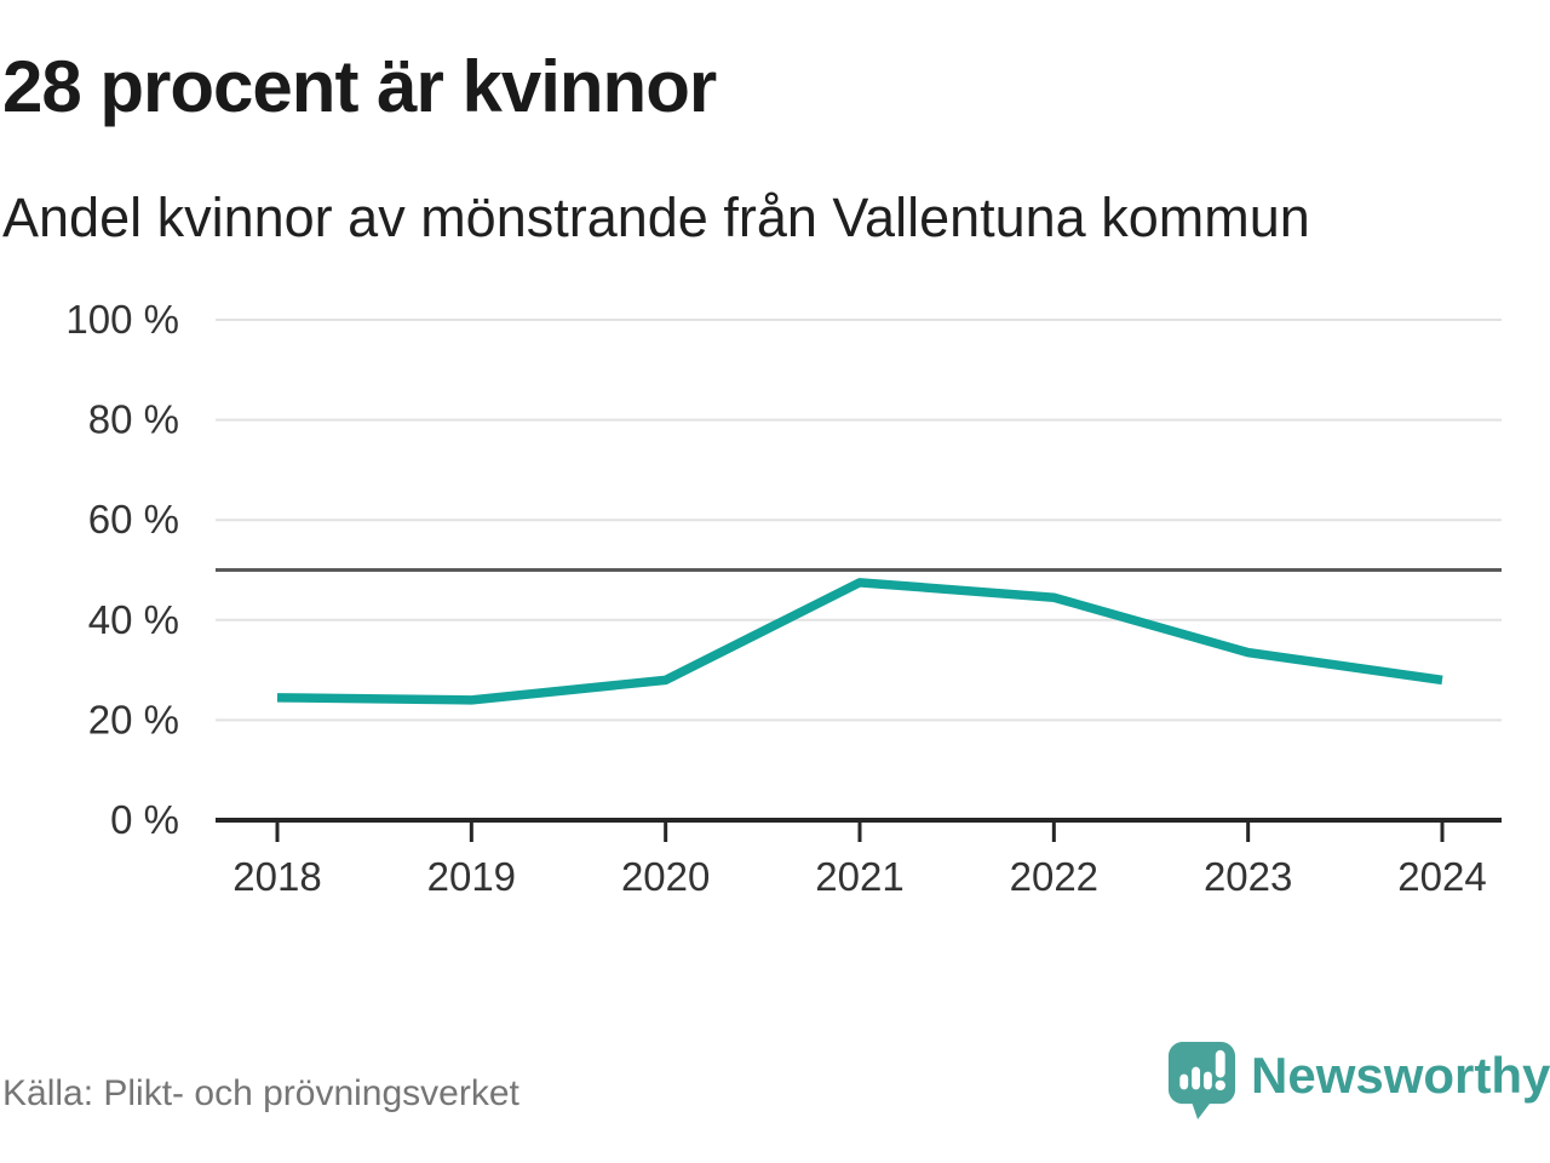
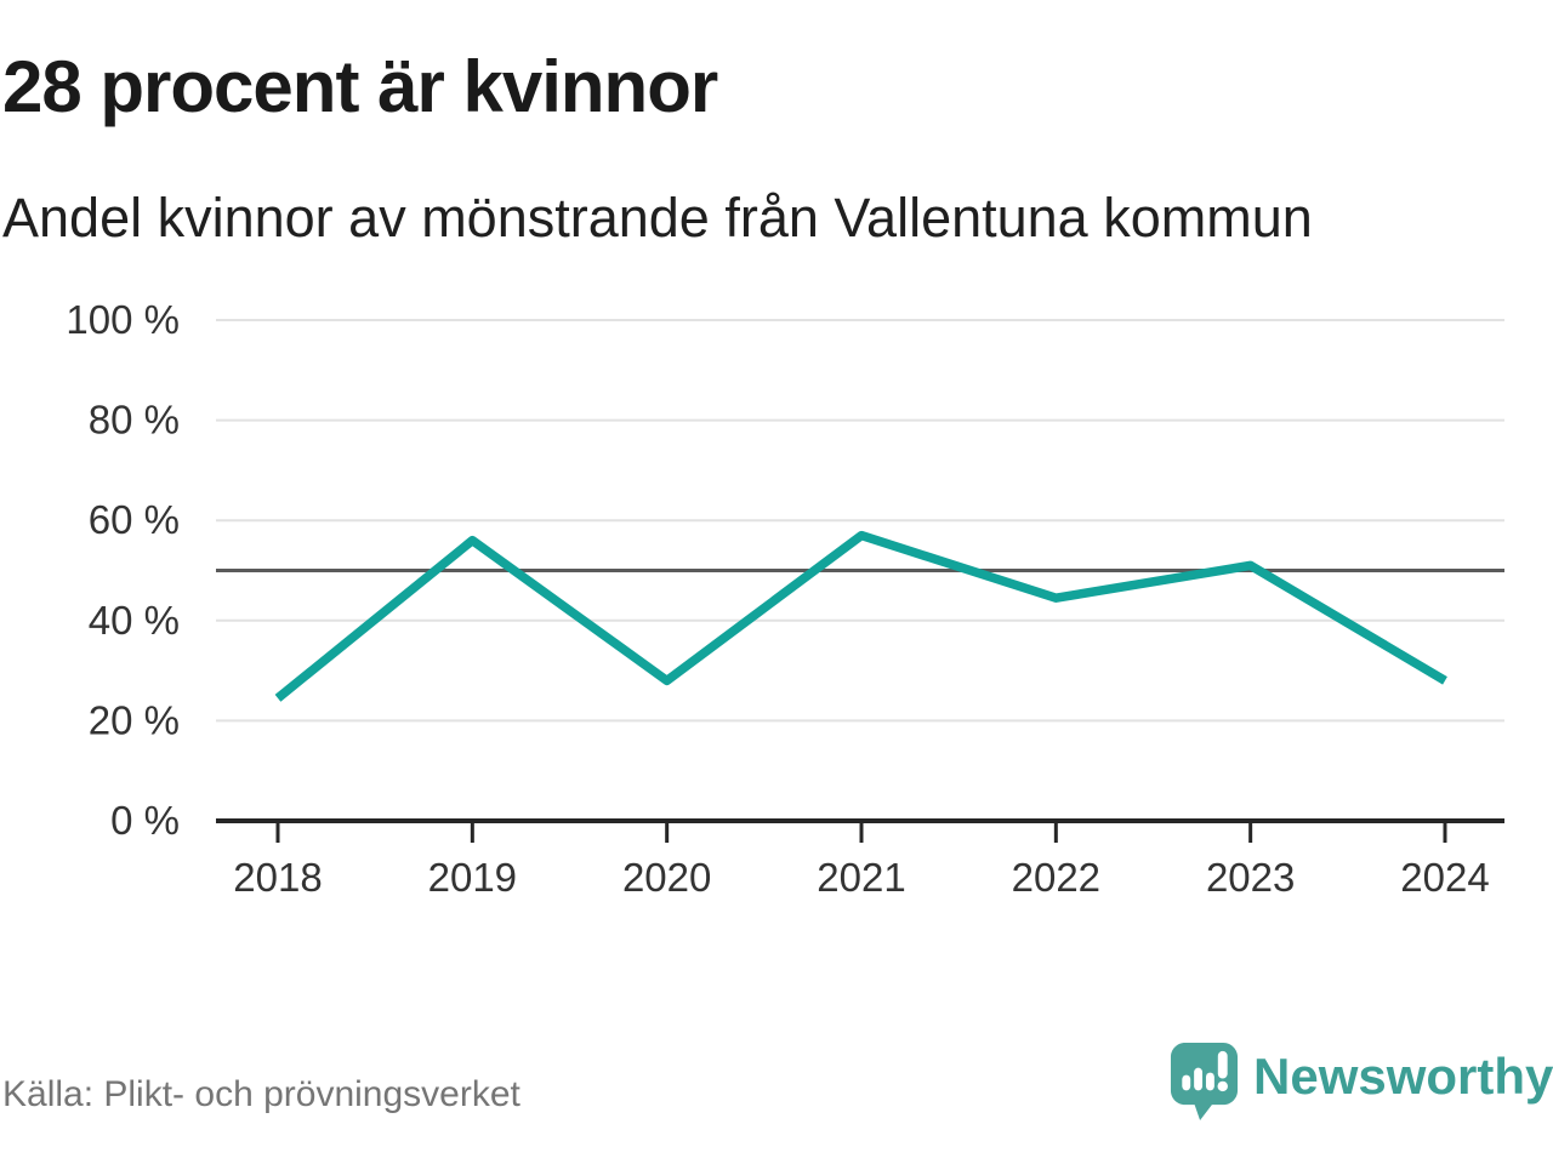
2019: 24% -> 56%
2021: 48% -> 57%
2023: 34% -> 51%
